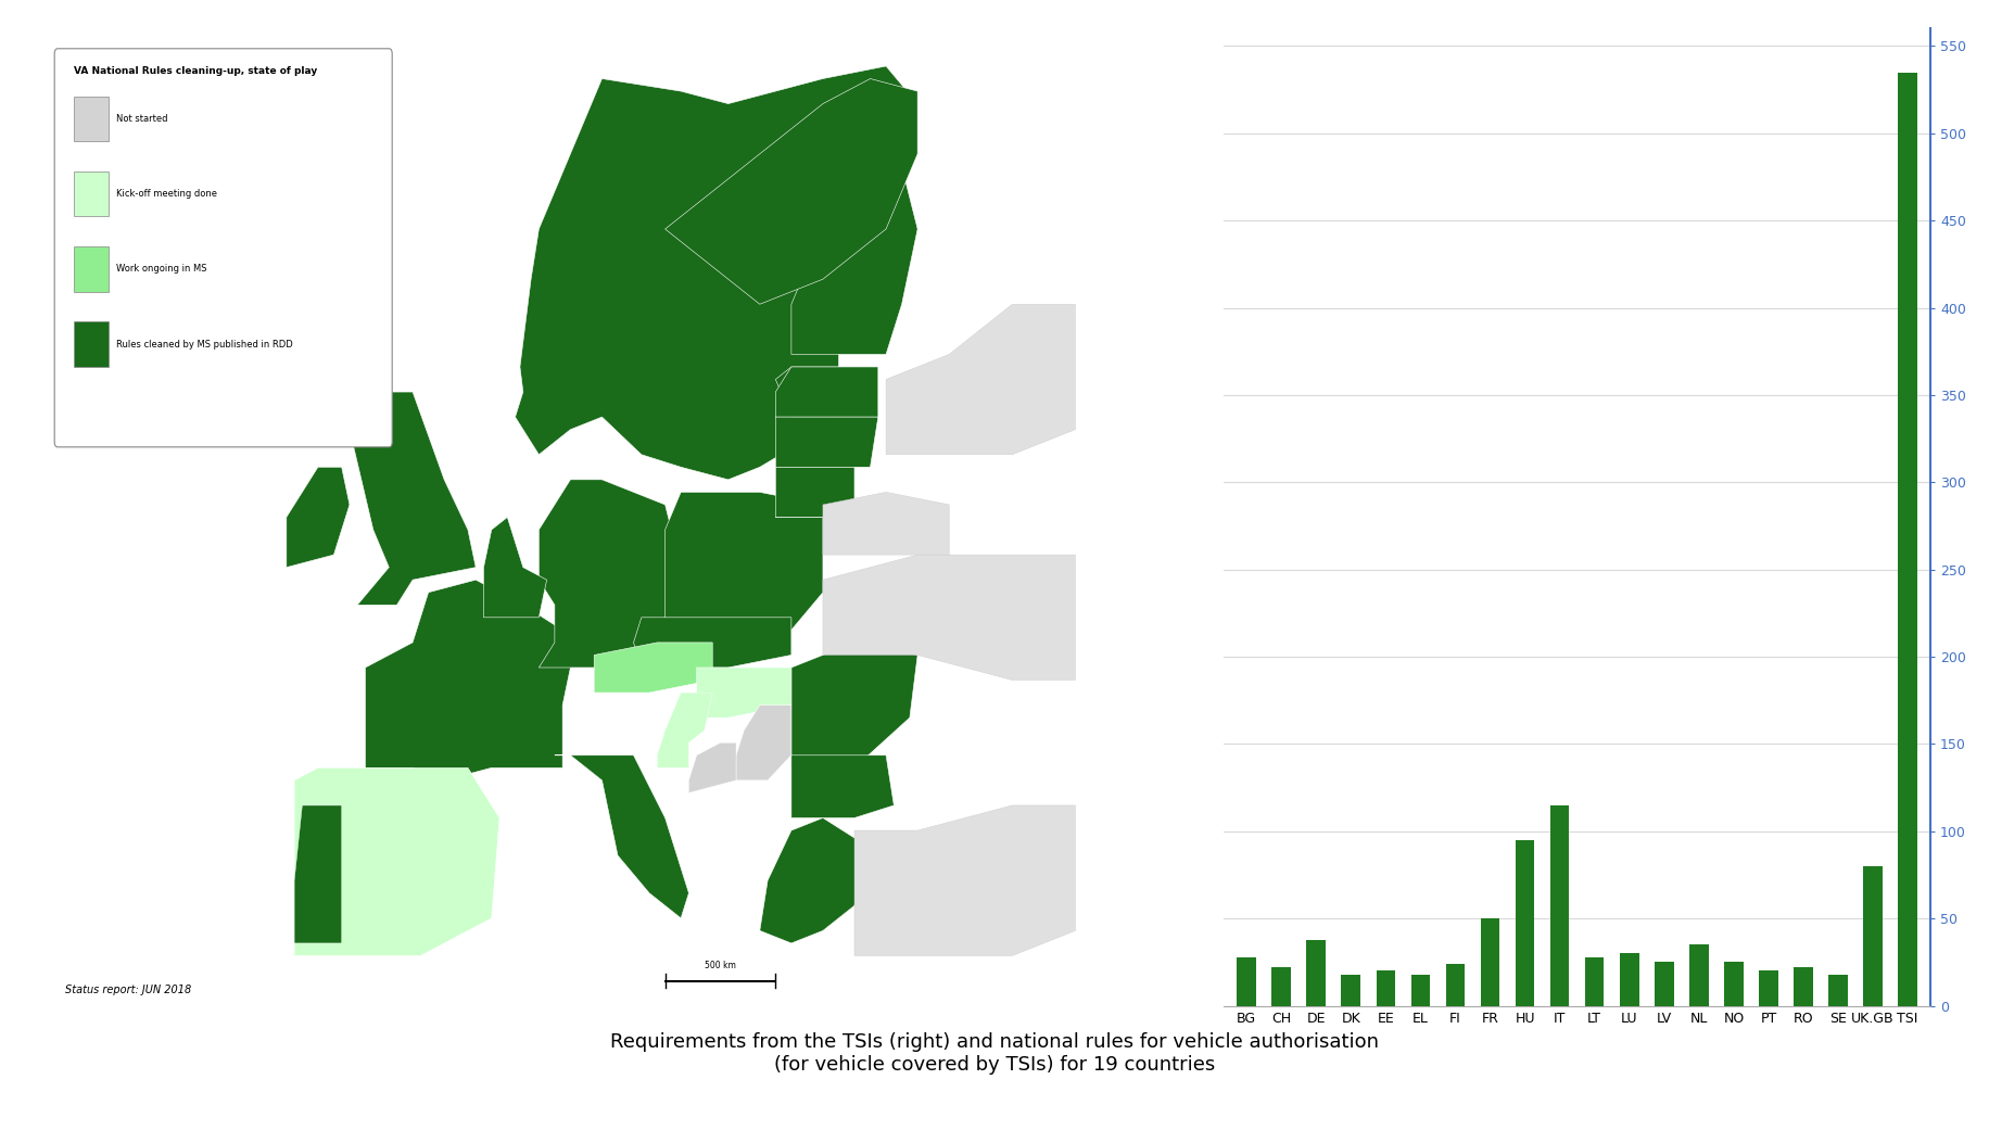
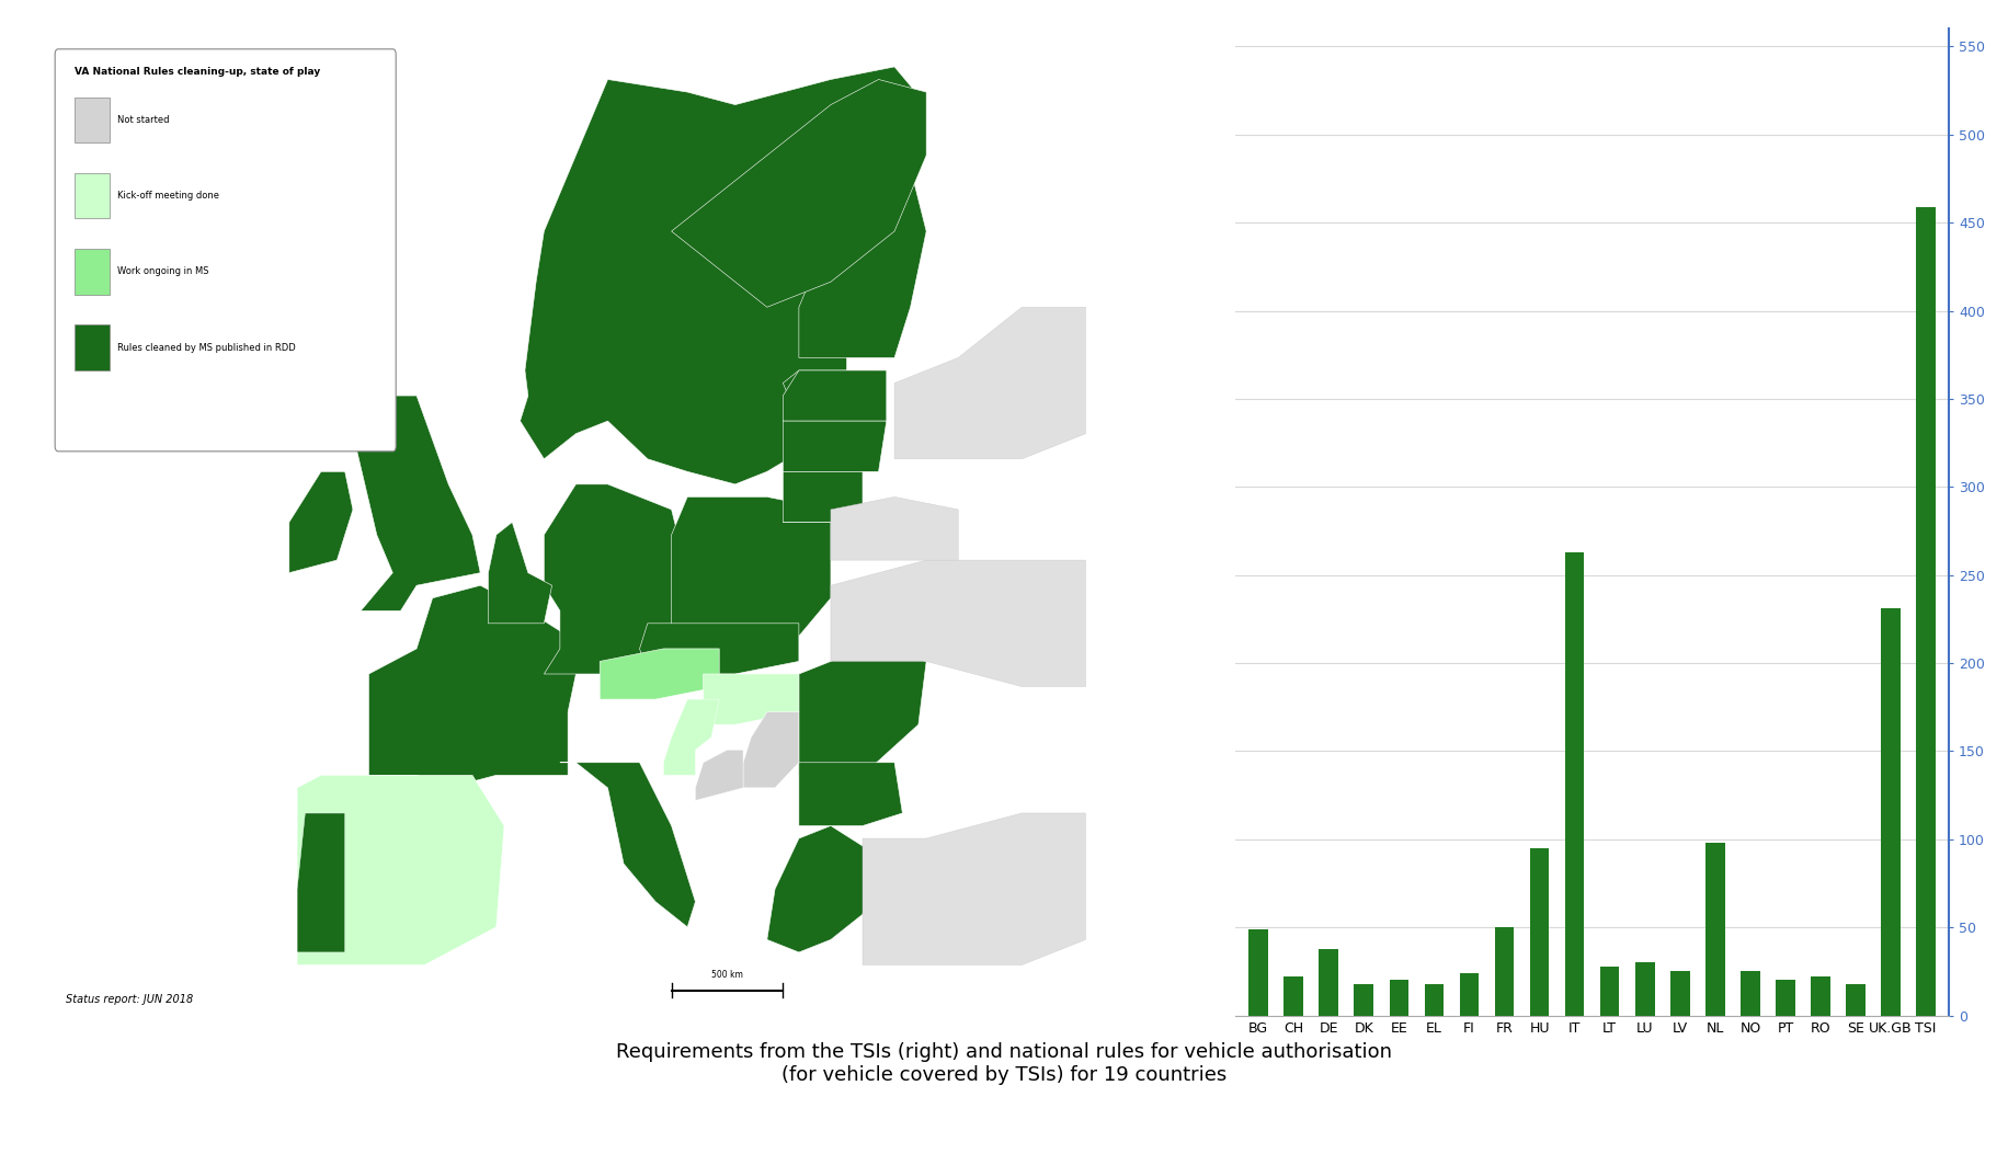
BG: 28 -> 49
IT: 115 -> 263
NL: 35 -> 98
UK.GB: 80 -> 231
TSI: 535 -> 459
